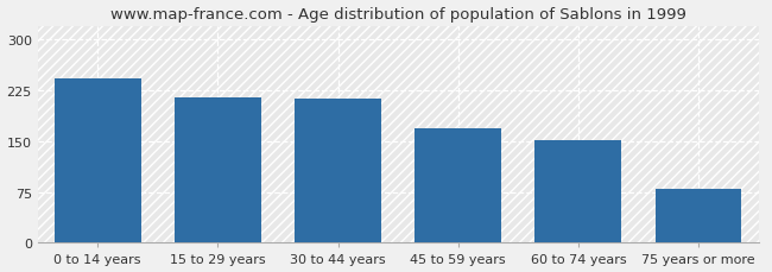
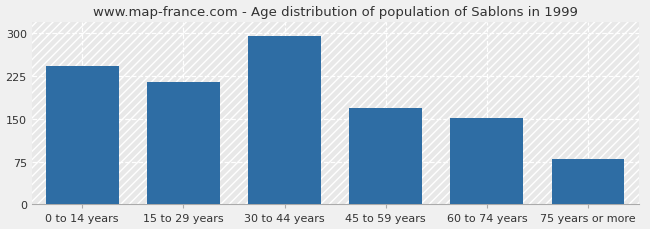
30 to 44 years: 212 -> 295
